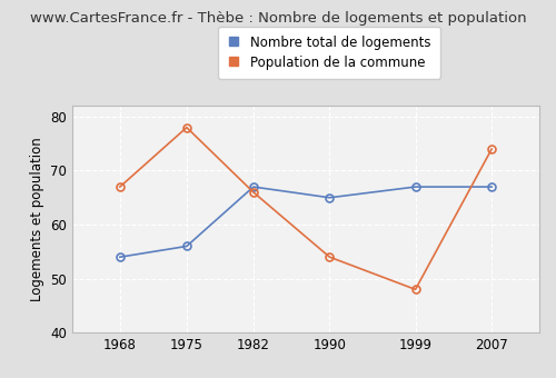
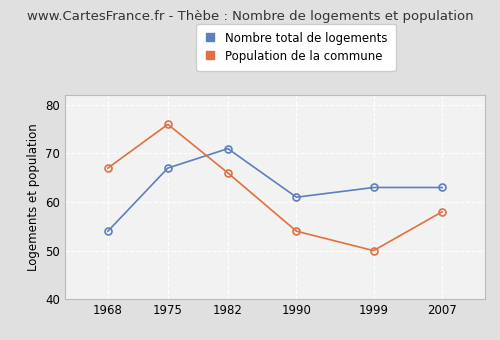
Nombre total de logements/1975: 56 -> 67
Population de la commune/1975: 78 -> 76
Nombre total de logements/1982: 67 -> 71
Nombre total de logements/1990: 65 -> 61
Nombre total de logements/1999: 67 -> 63
Population de la commune/1999: 48 -> 50
Nombre total de logements/2007: 67 -> 63
Population de la commune/2007: 74 -> 58
